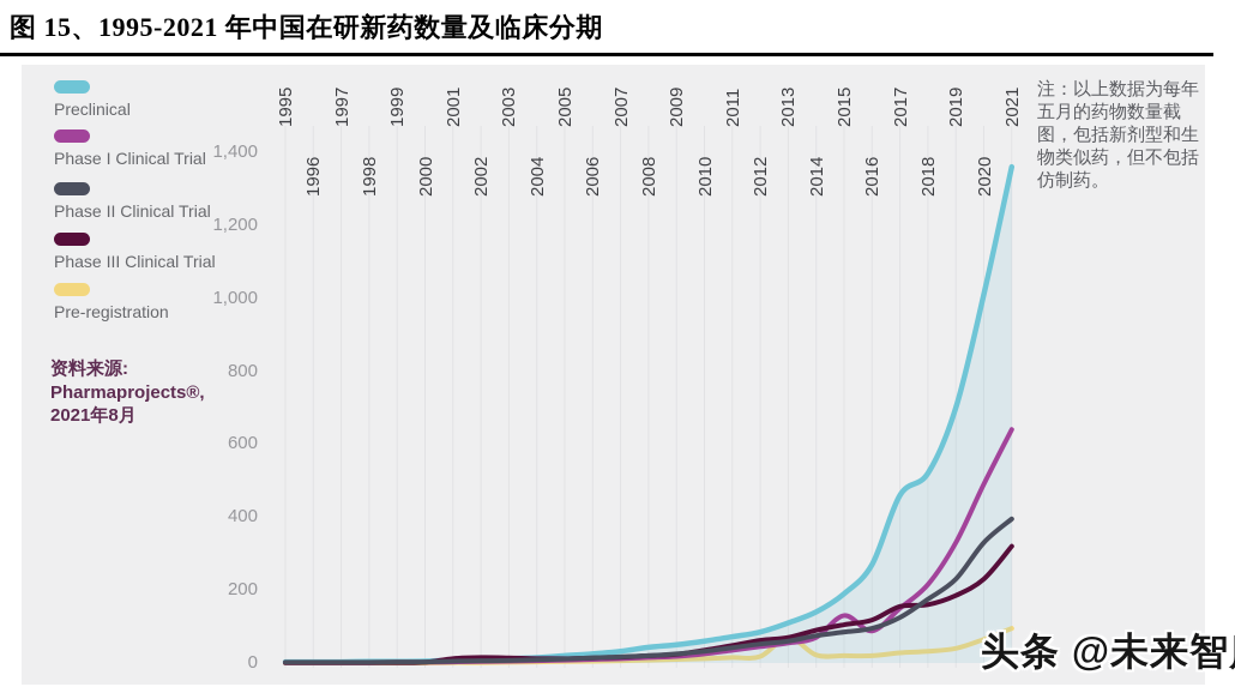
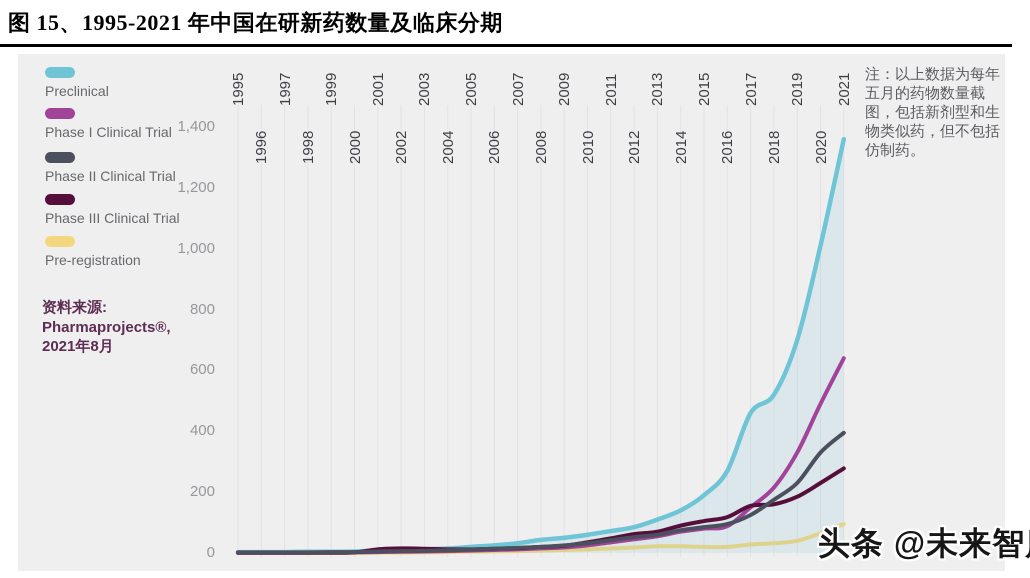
Pre-registration/2013: 70 -> 20
Phase I Clinical Trial/2015: 130 -> 80
Phase III Clinical Trial/2021: 320 -> 280
